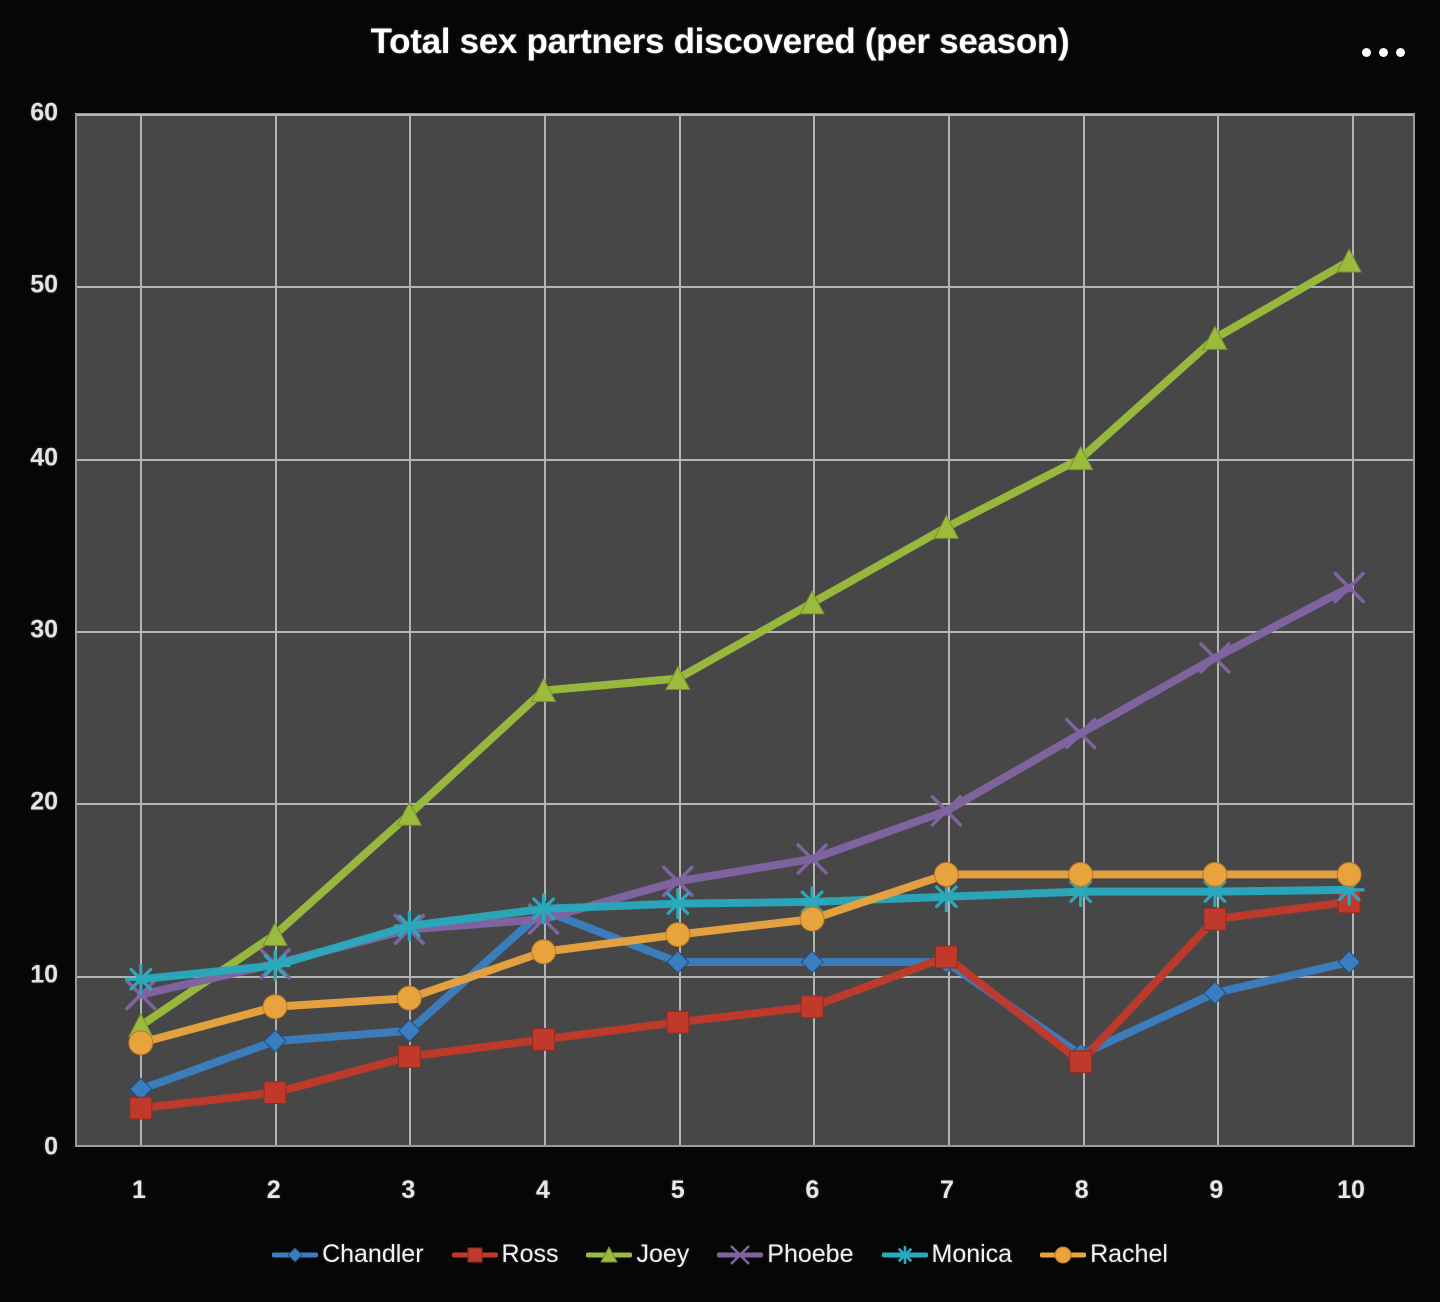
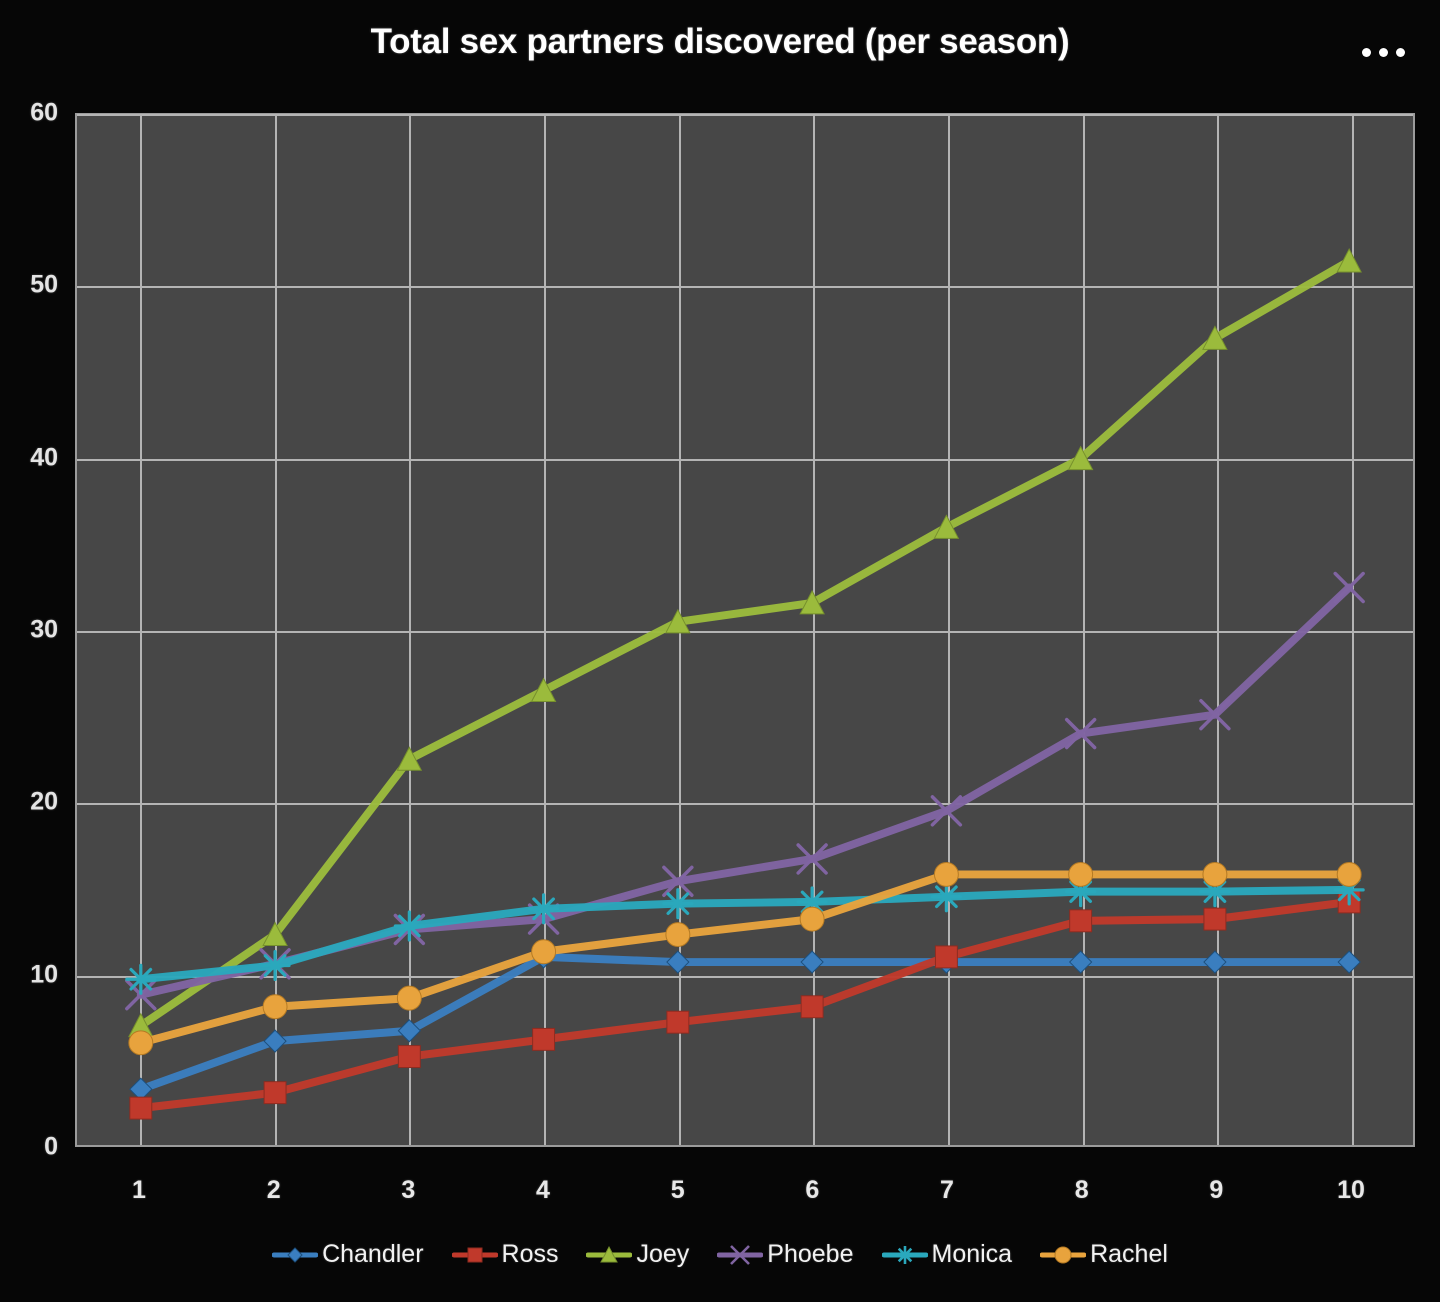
Joey/3: 19.3 -> 22.5
Chandler/4: 13.7 -> 11.0
Joey/5: 27.2 -> 30.5
Chandler/8: 5.3 -> 10.7
Ross/8: 4.9 -> 13.1
Chandler/9: 8.9 -> 10.7
Phoebe/9: 28.4 -> 25.1
